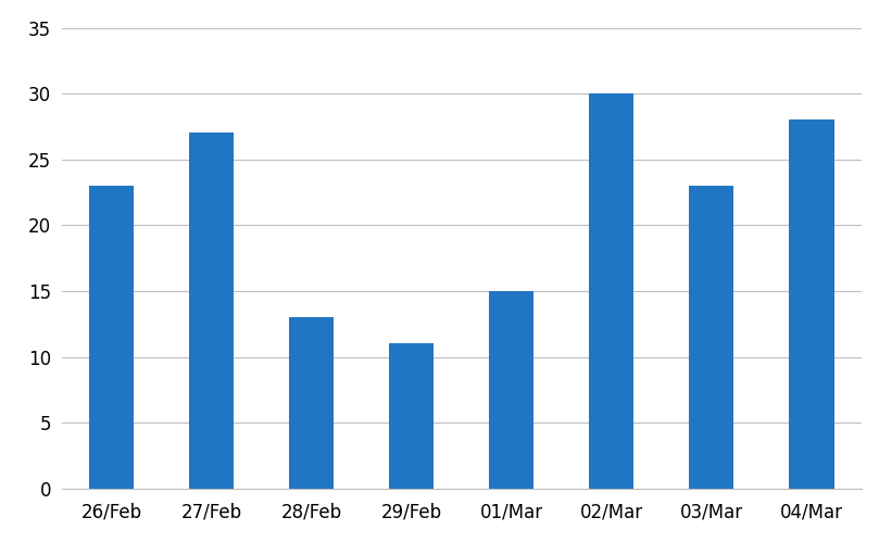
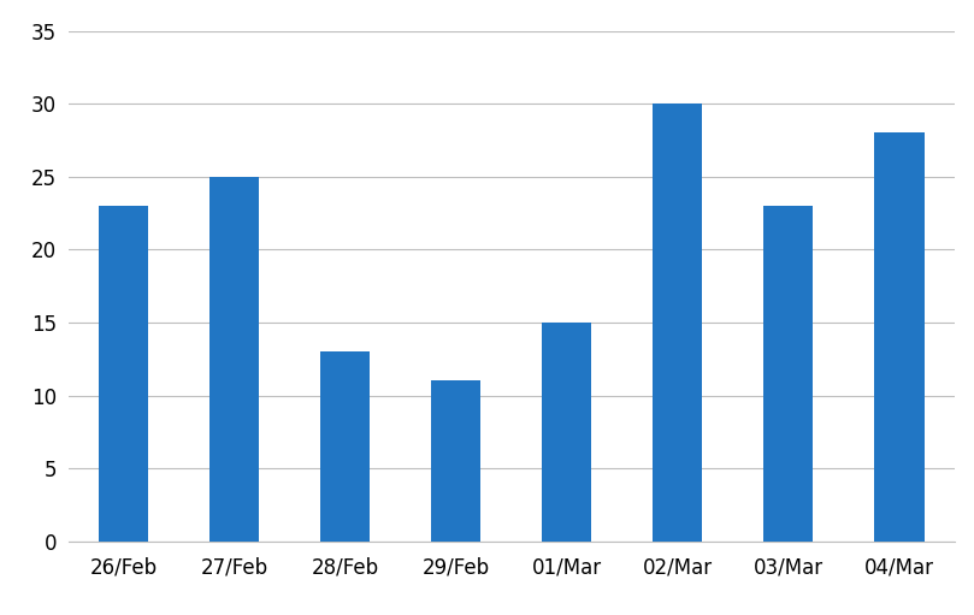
27/Feb: 27 -> 25
